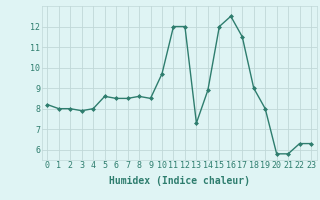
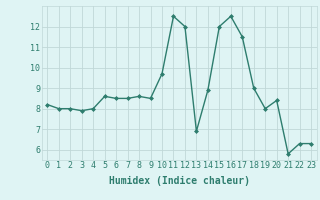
11: 12.0 -> 12.5
13: 7.3 -> 6.9
20: 5.8 -> 8.4
